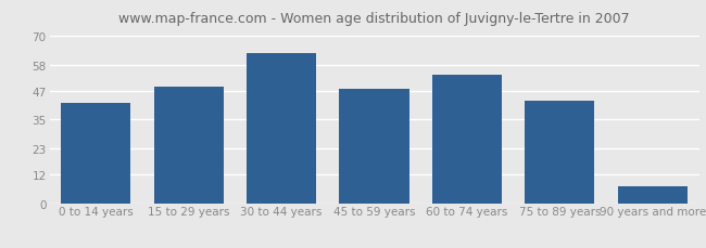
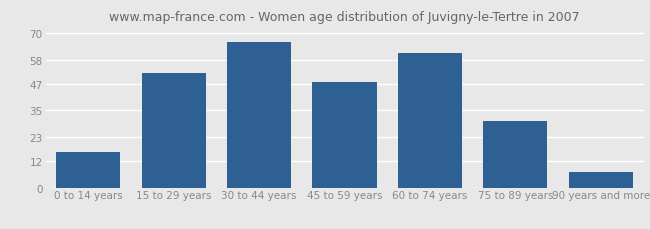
0 to 14 years: 42 -> 16
15 to 29 years: 49 -> 52
30 to 44 years: 63 -> 66
60 to 74 years: 54 -> 61
75 to 89 years: 43 -> 30
